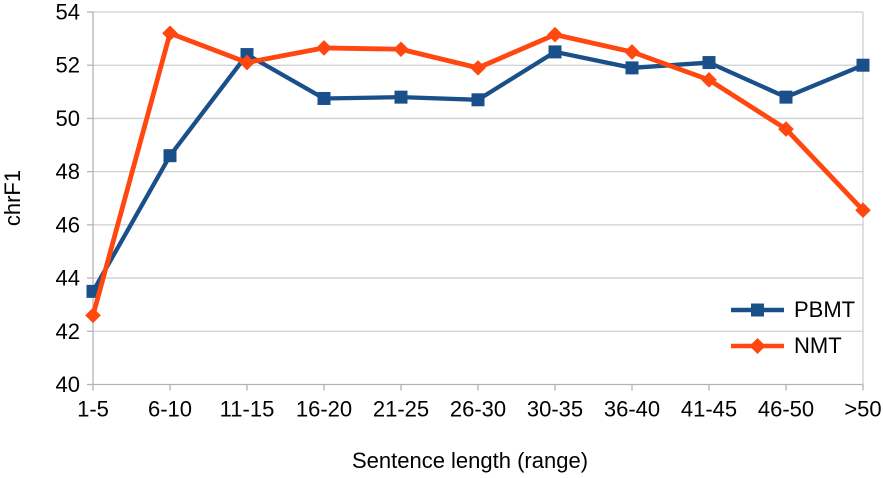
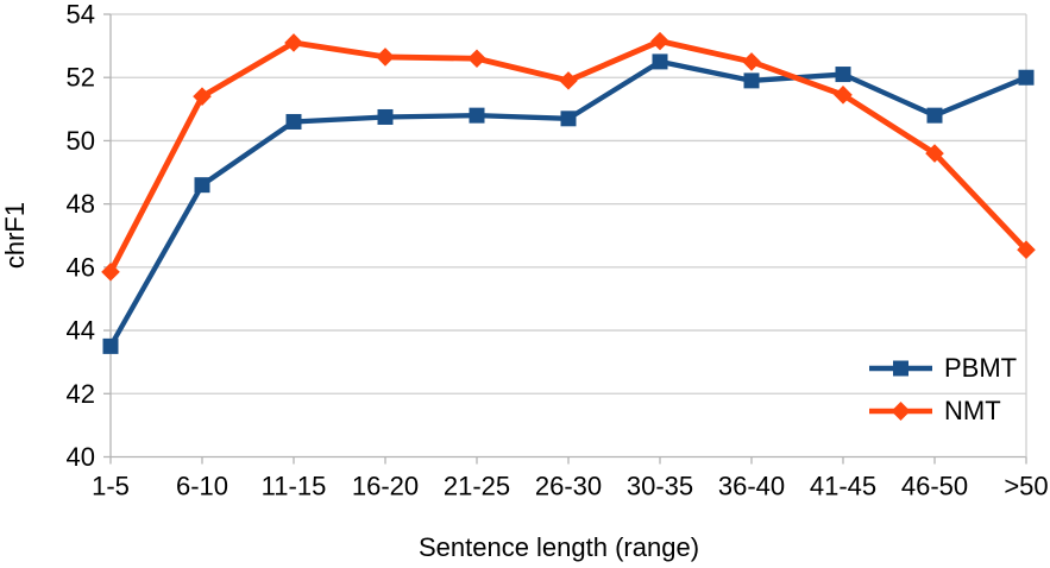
NMT/1-5: 42.6 -> 45.9
NMT/6-10: 53.2 -> 51.4
PBMT/11-15: 52.4 -> 50.6
NMT/11-15: 52.1 -> 53.1
